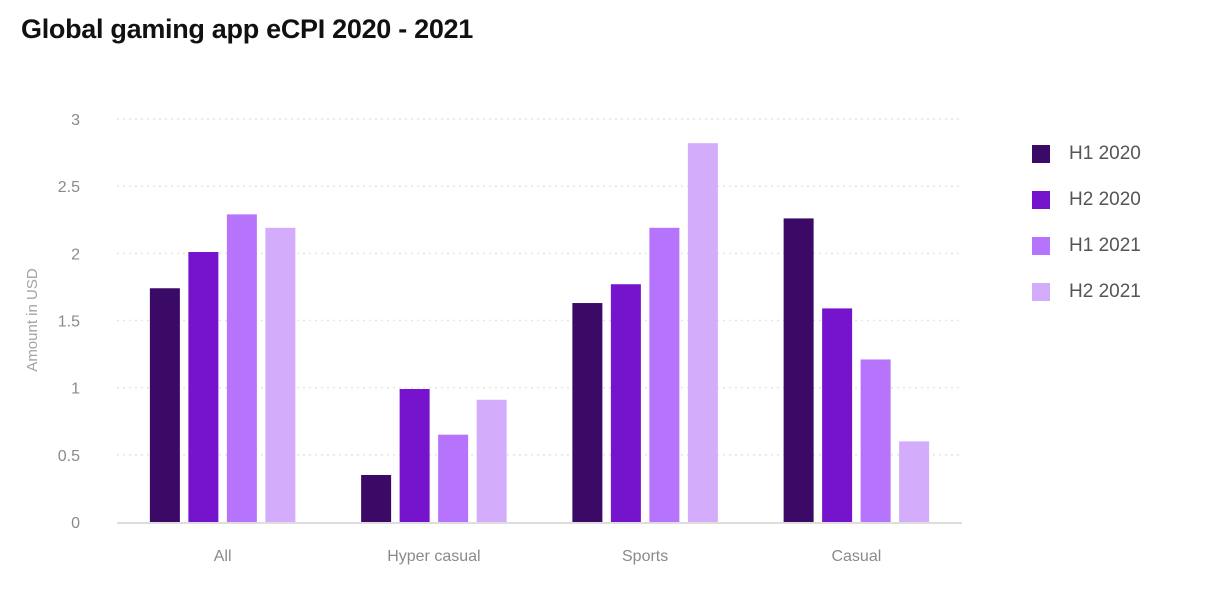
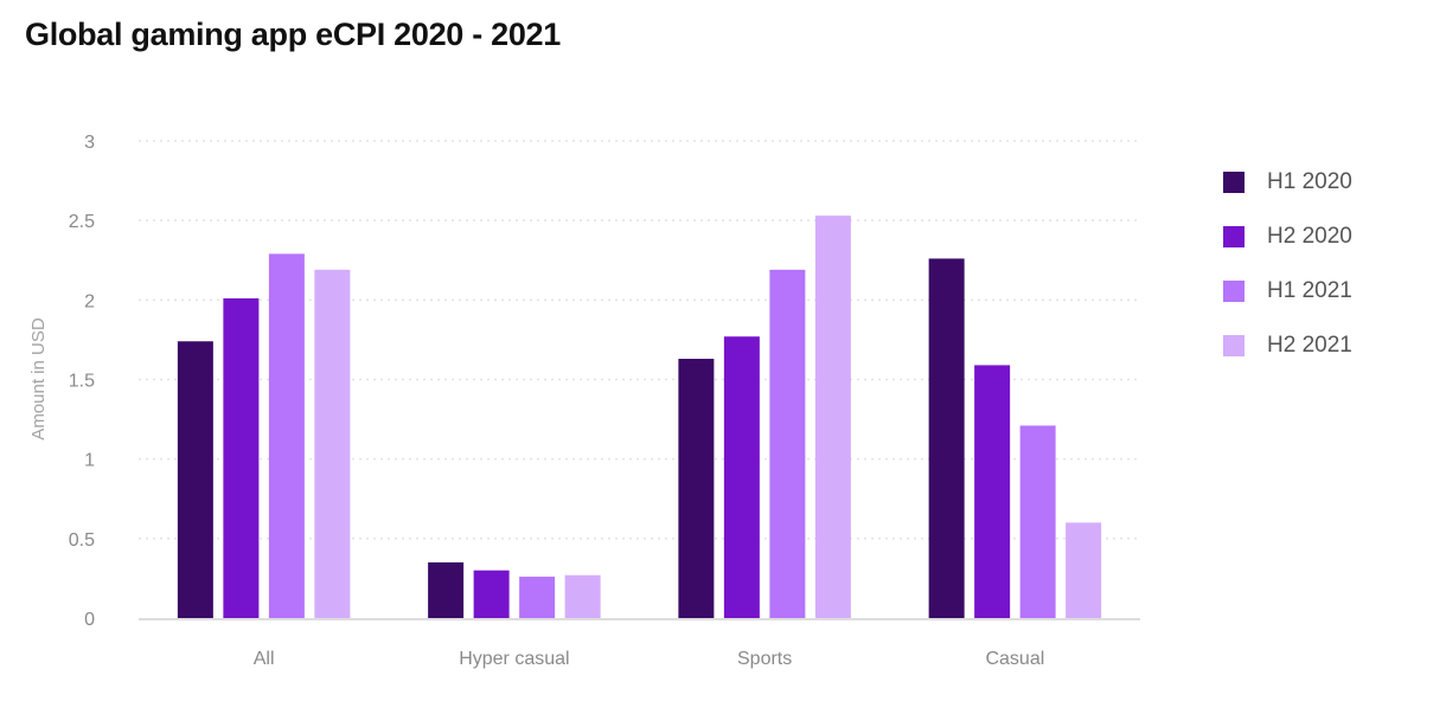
H2 2020/Hyper casual: 0.99 -> 0.30
H1 2021/Hyper casual: 0.65 -> 0.26
H2 2021/Hyper casual: 0.91 -> 0.27
H2 2021/Sports: 2.82 -> 2.53
